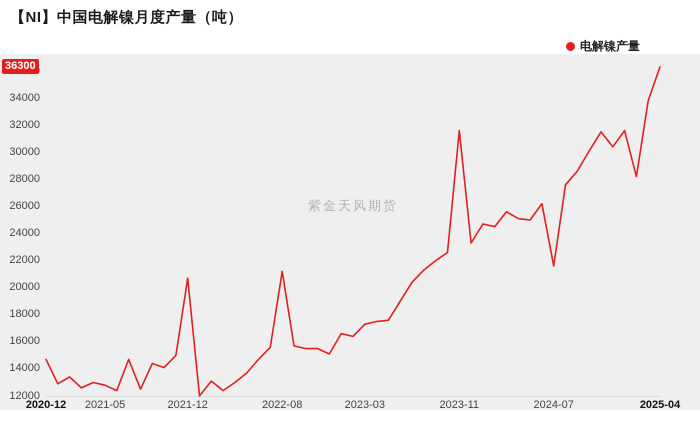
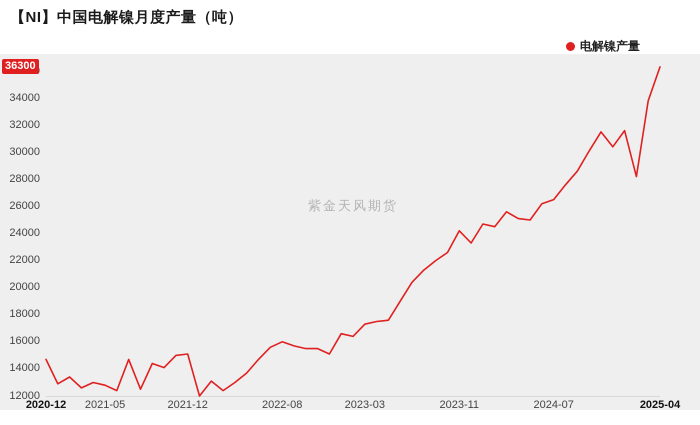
2021-12: 20700 -> 15100
2022-08: 21200 -> 16000
2023-11: 31600 -> 24200
2024-07: 21600 -> 26500
